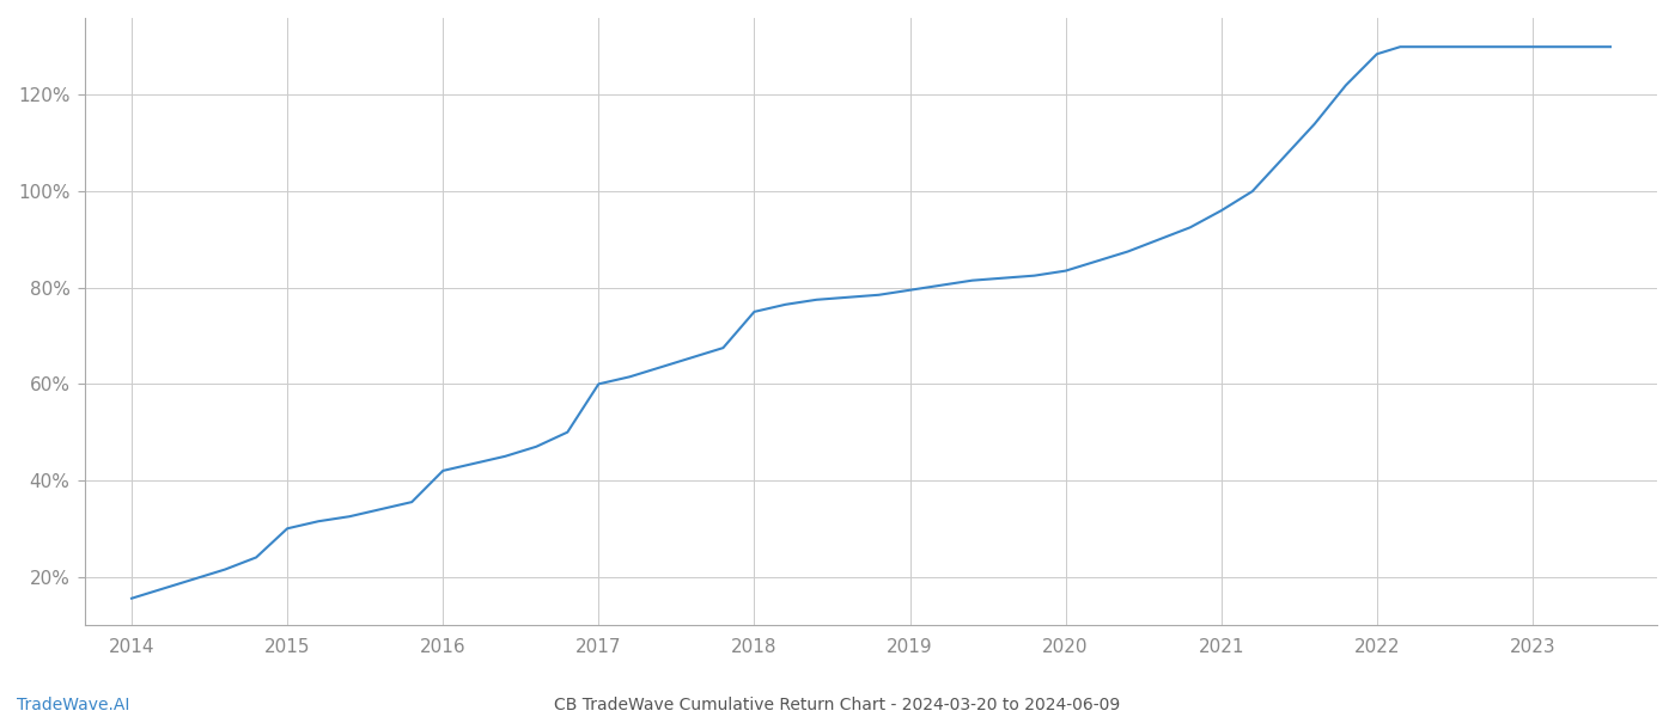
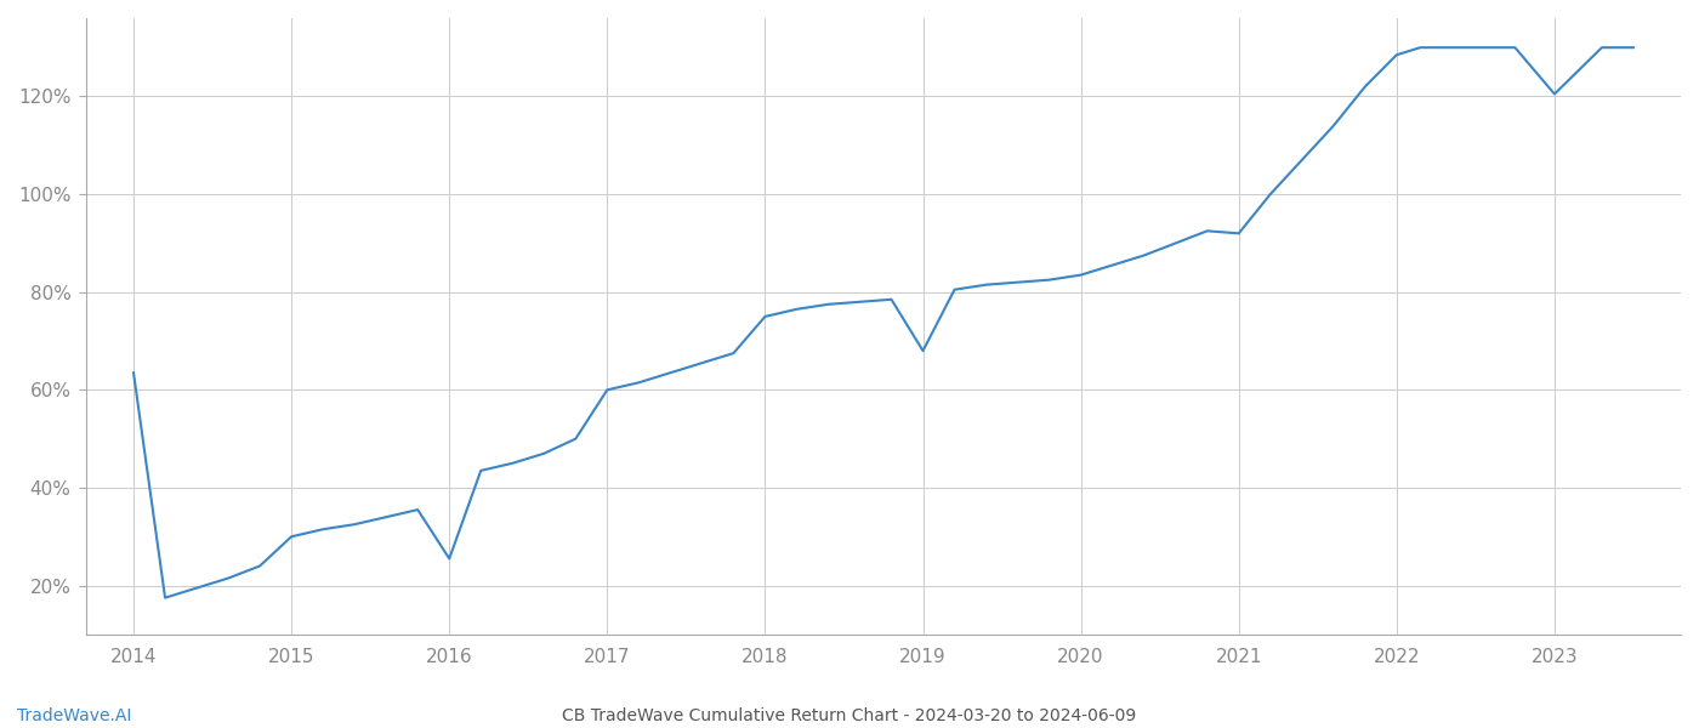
2014: 15.5% -> 63.5%
2016: 42.0% -> 25.5%
2019: 79.5% -> 68.0%
2021: 96.0% -> 92.0%
2023: 130.0% -> 120.5%
